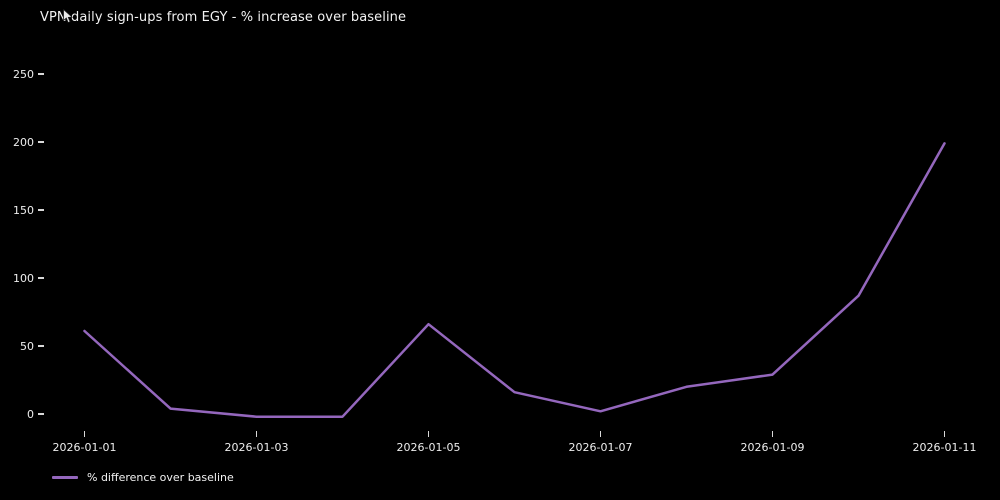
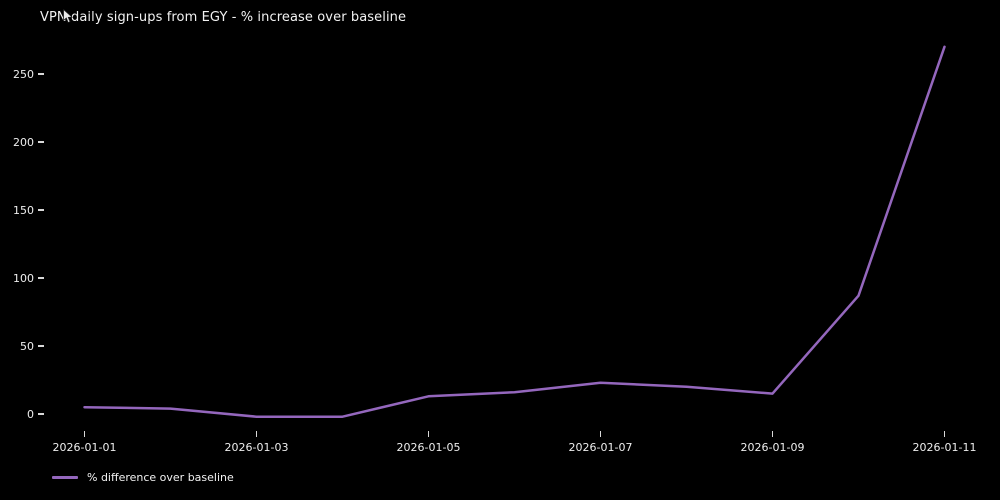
2026-01-01: 61 -> 5
2026-01-05: 66 -> 13
2026-01-07: 2 -> 23
2026-01-09: 29 -> 15
2026-01-11: 199 -> 270
